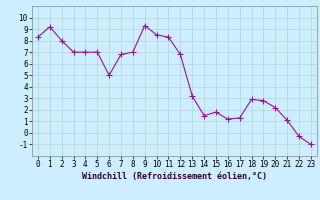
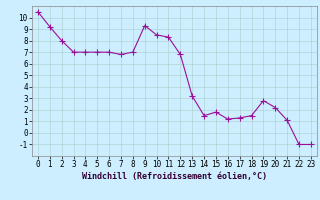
0: 8.3 -> 10.5
6: 5.0 -> 7.0
18: 2.9 -> 1.5
22: -0.3 -> -1.0
